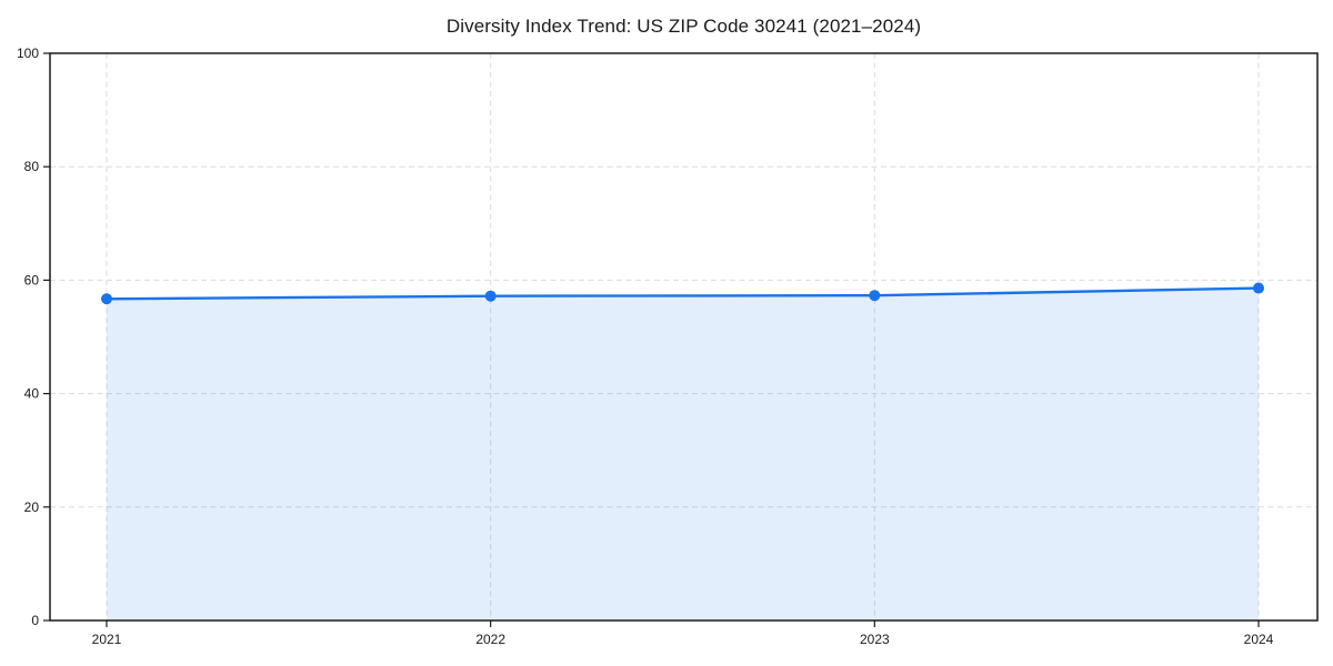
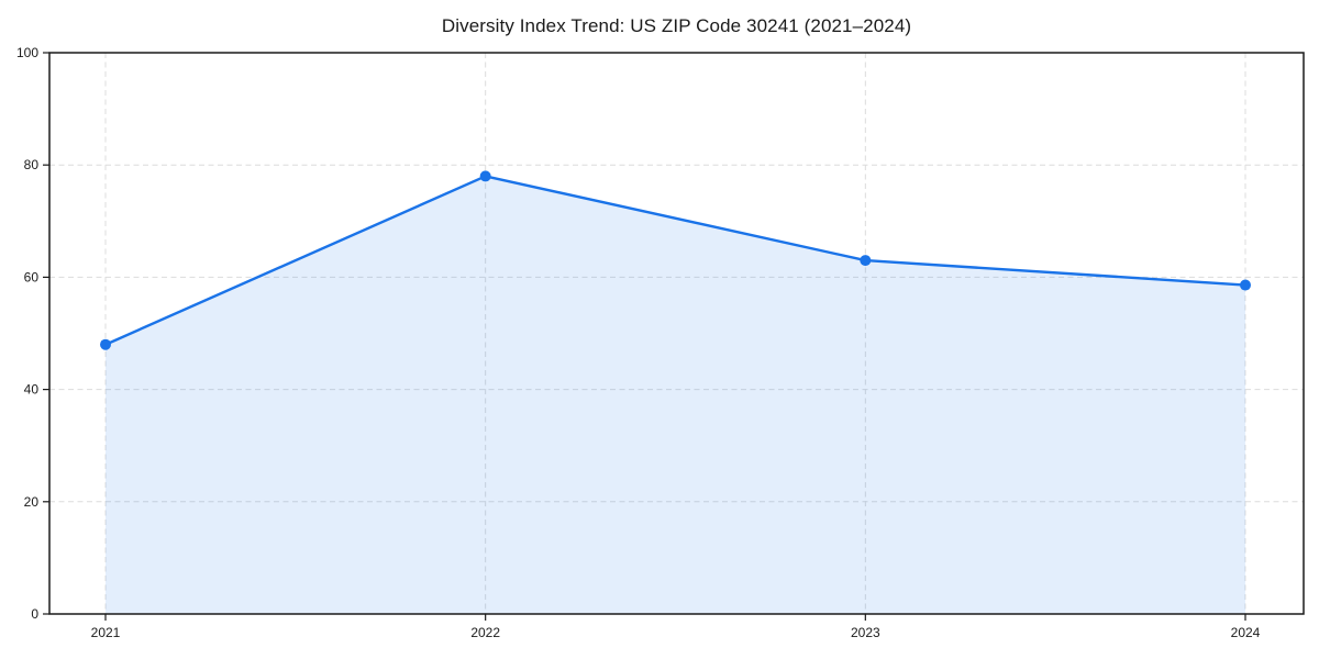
2021: 57 -> 48
2022: 57 -> 78
2023: 57 -> 63
